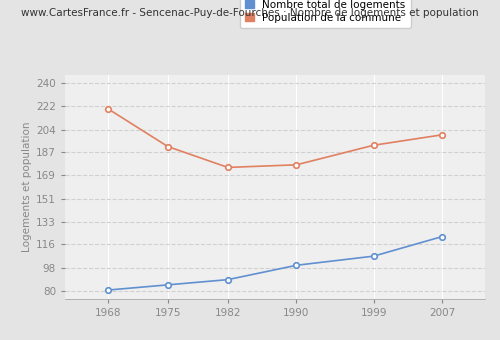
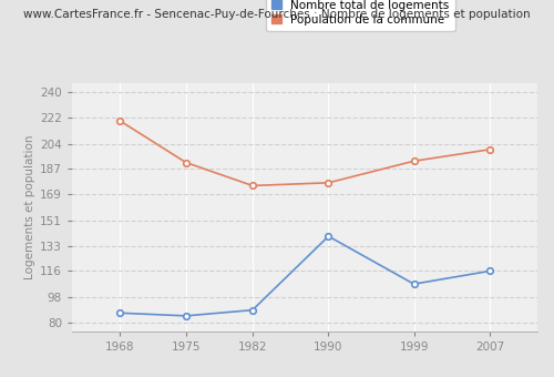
Nombre total de logements/1968: 81 -> 87
Nombre total de logements/1990: 100 -> 140
Nombre total de logements/2007: 122 -> 116
